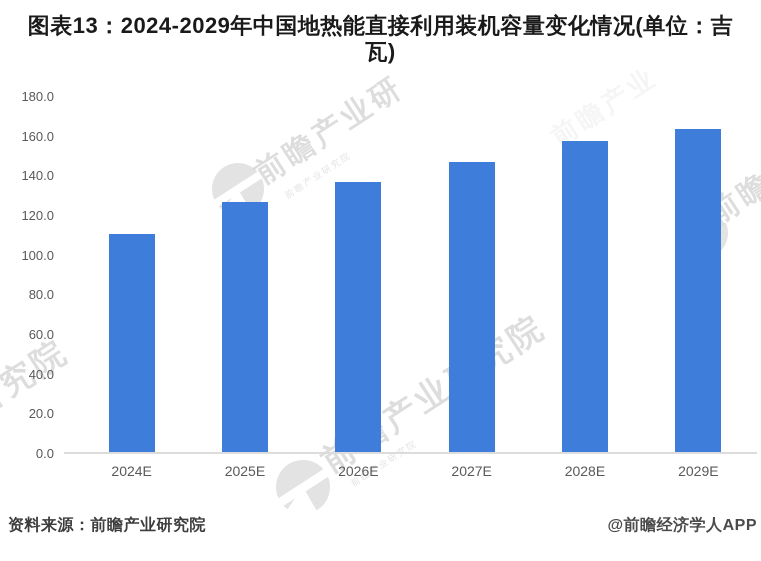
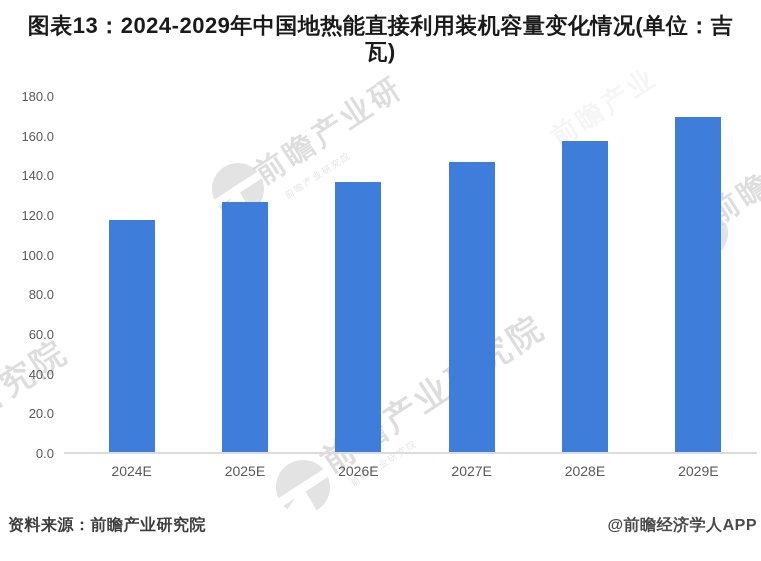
2024E: 111 -> 118
2029E: 164 -> 170
